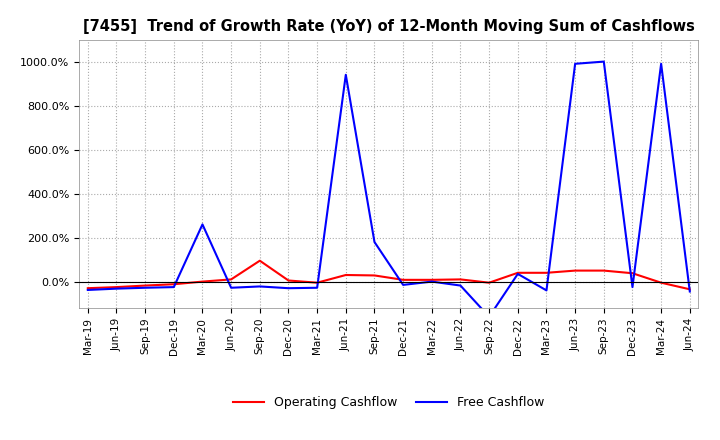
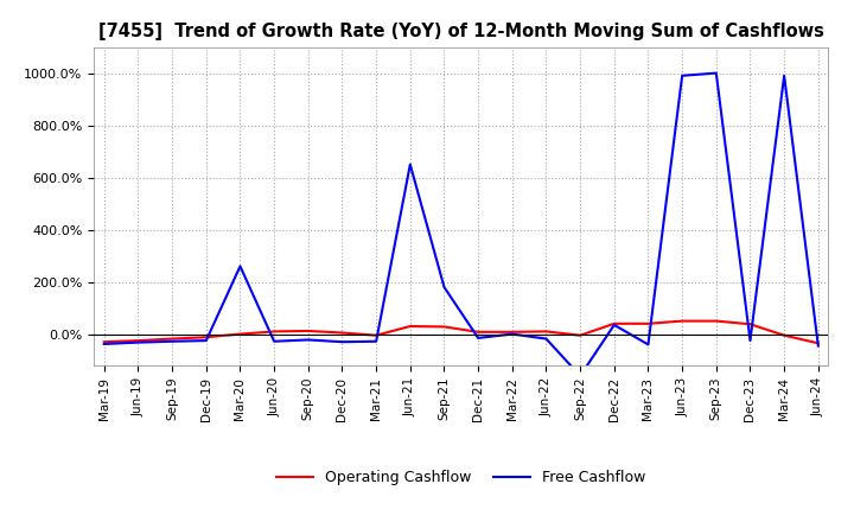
Operating Cashflow/Sep-20: 95% -> 12%
Free Cashflow/Jun-21: 940% -> 650%
